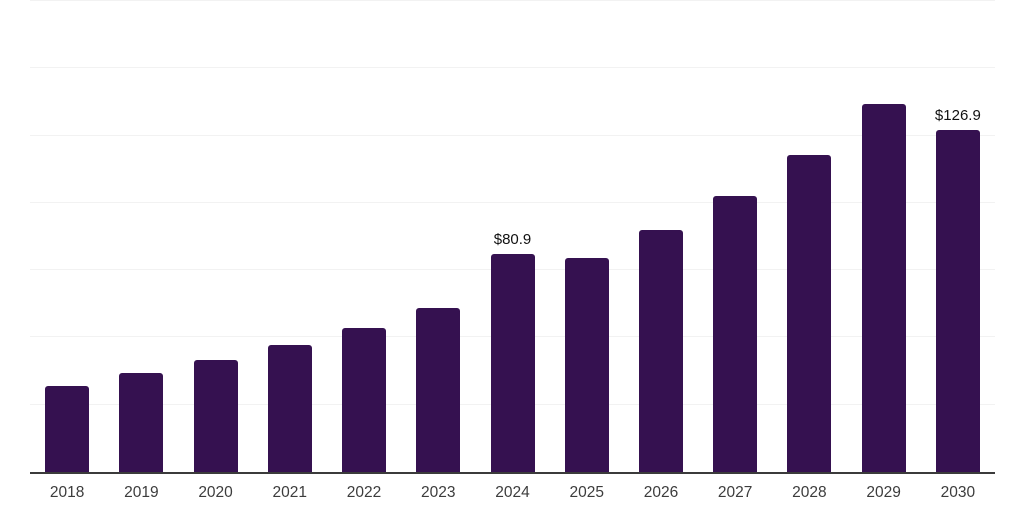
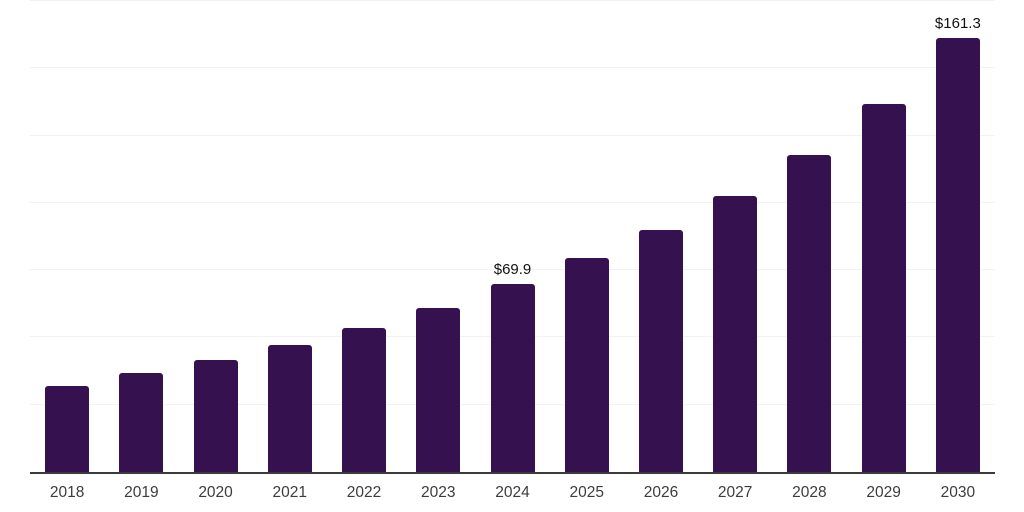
2024: $80.9 -> $69.9
2030: $126.9 -> $161.3
